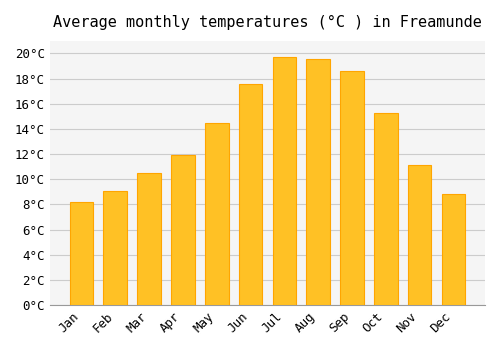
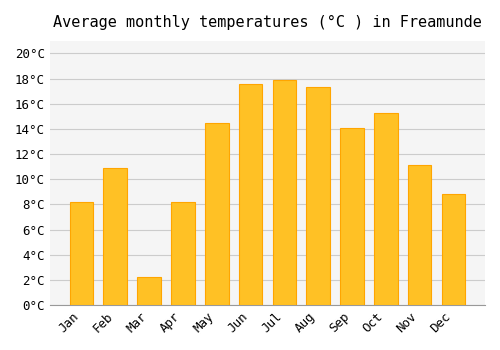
Feb: 9.1°C -> 10.9°C
Mar: 10.5°C -> 2.2°C
Apr: 11.9°C -> 8.2°C
Jul: 19.7°C -> 17.9°C
Aug: 19.6°C -> 17.3°C
Sep: 18.6°C -> 14.1°C
